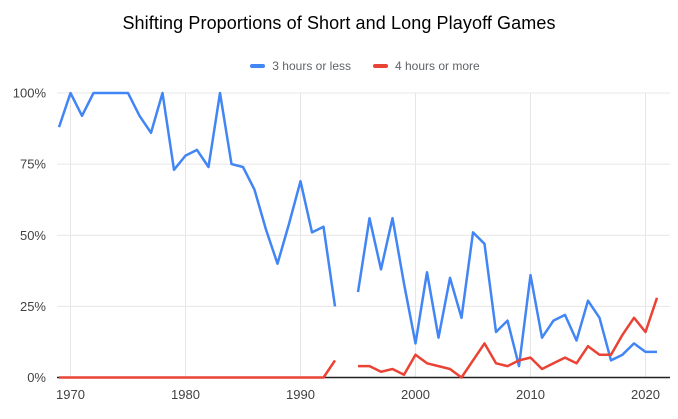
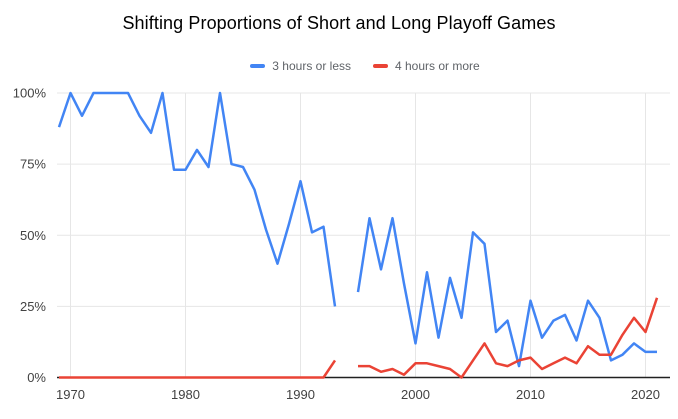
3 hours or less/1980: 78% -> 73%
4 hours or more/2000: 8% -> 5%
3 hours or less/2010: 36% -> 27%
